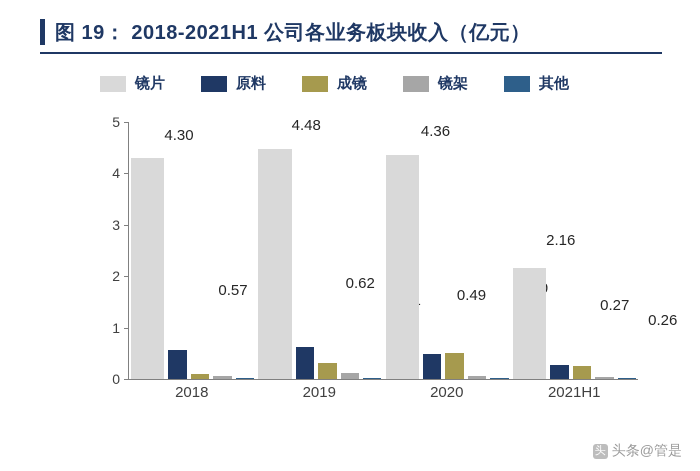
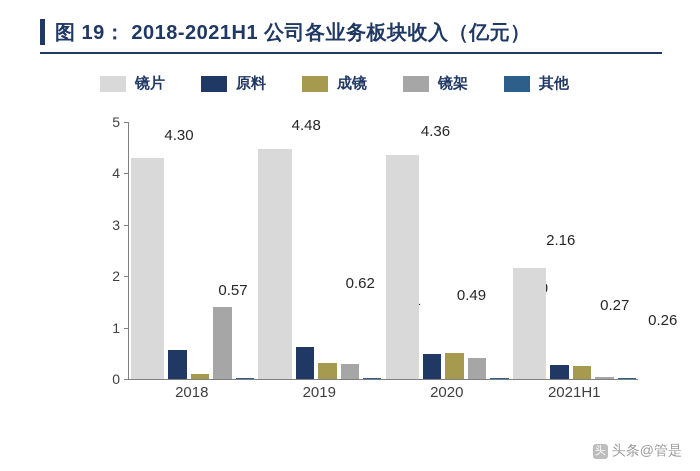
镜架/2018: 0.1 -> 1.4
镜架/2019: 0.1 -> 0.3
镜架/2020: 0.1 -> 0.4
